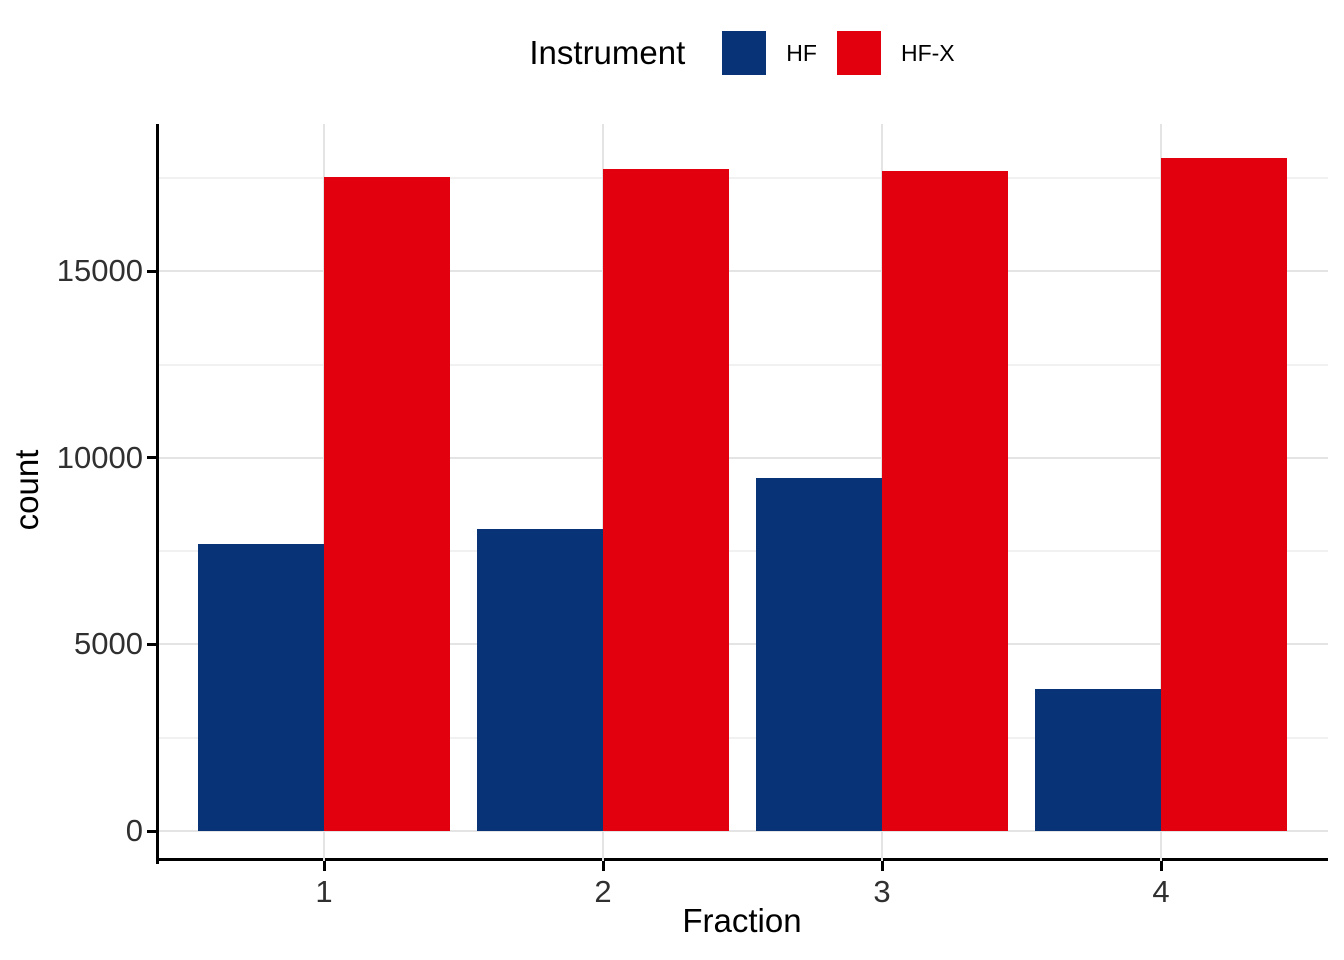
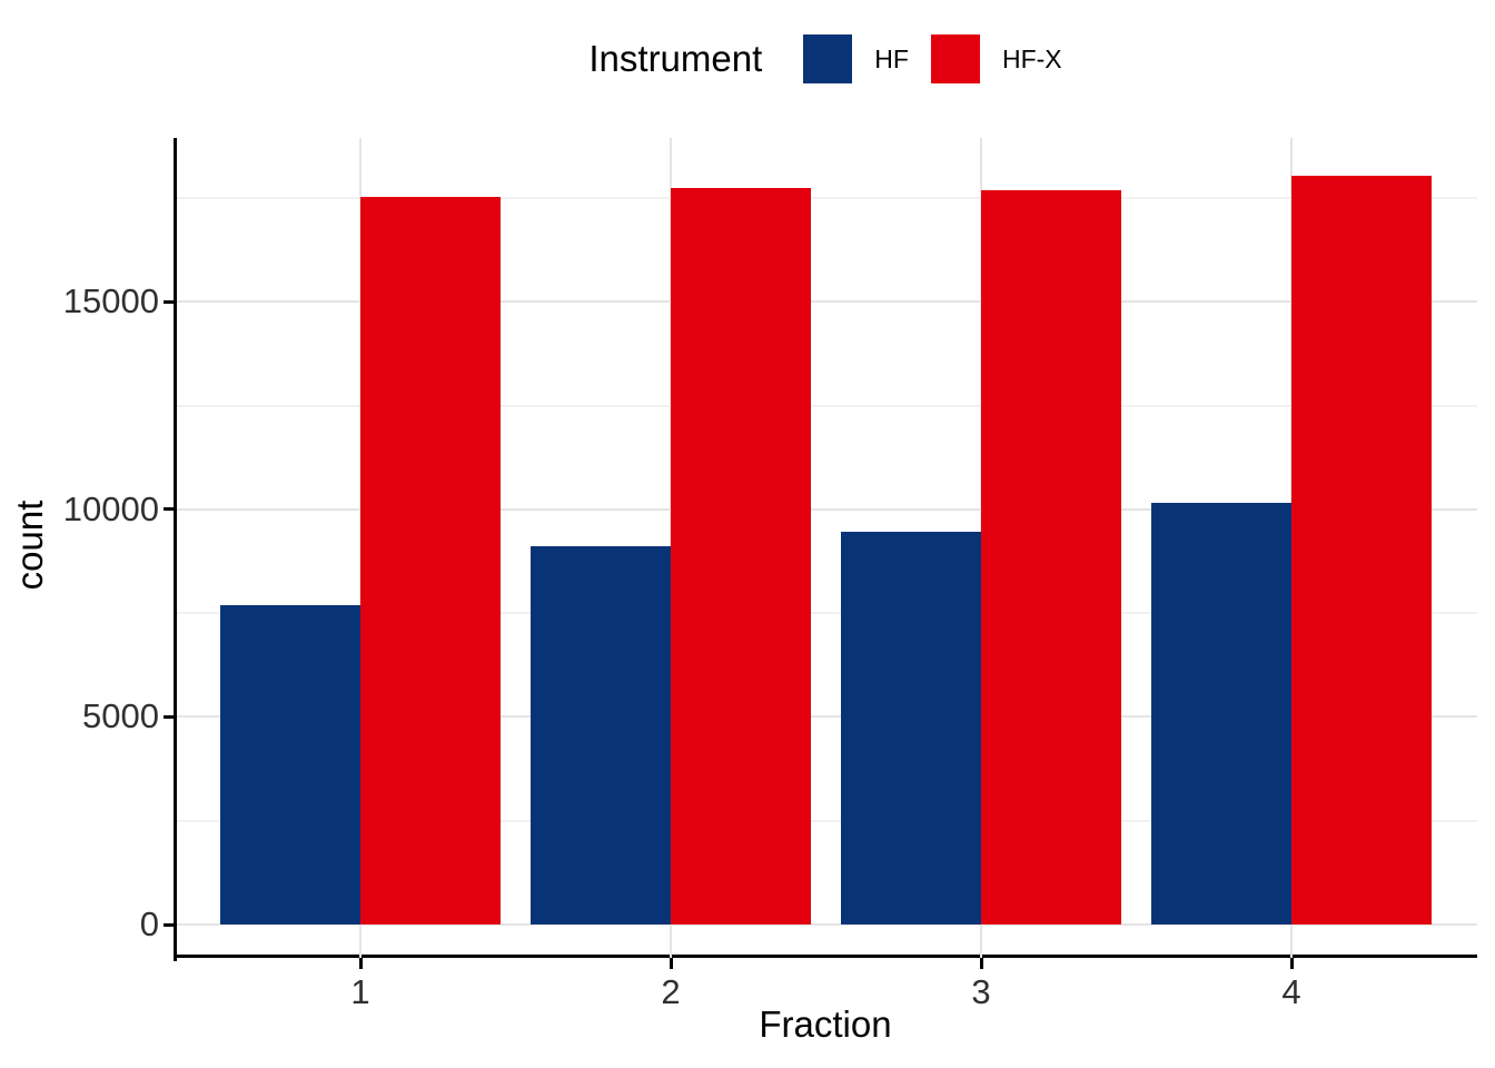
HF/2: 8100 -> 9100
HF/4: 3800 -> 10200
